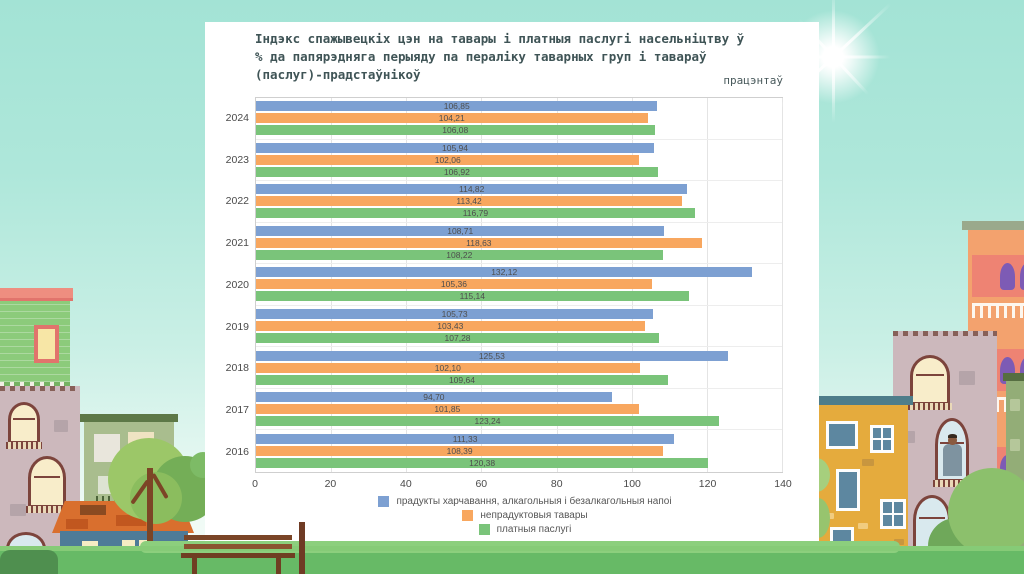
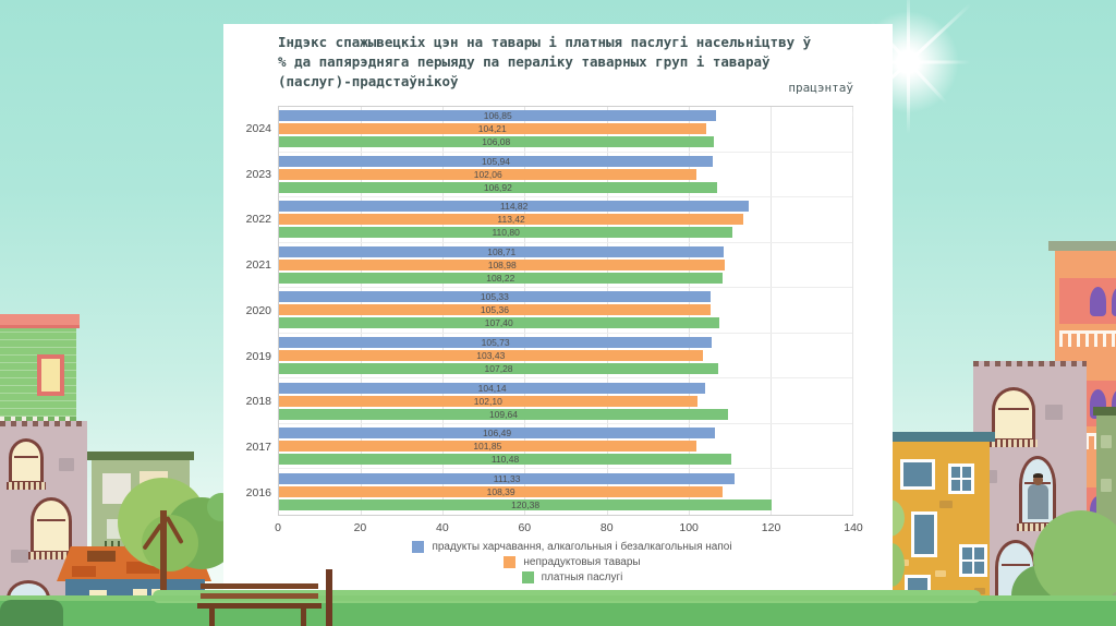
платныя паслугі/2022: 116,79 -> 110,80
непрадуктовыя тавары/2021: 118,63 -> 108,98
прадукты харчавання, алкагольныя і безалкагольныя напоі/2020: 132,12 -> 105,33
платныя паслугі/2020: 115,14 -> 107,40
прадукты харчавання, алкагольныя і безалкагольныя напоі/2018: 125,53 -> 104,14
прадукты харчавання, алкагольныя і безалкагольныя напоі/2017: 94,70 -> 106,49
платныя паслугі/2017: 123,24 -> 110,48
